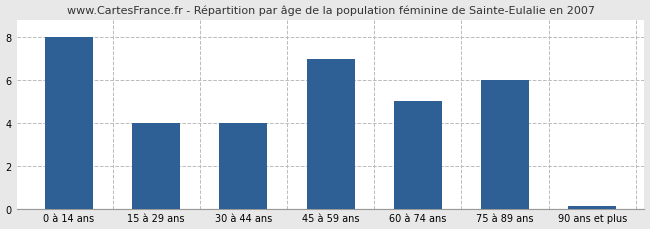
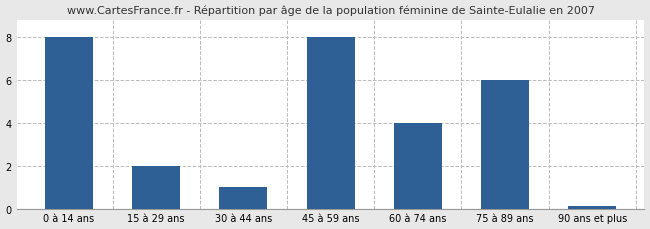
15 à 29 ans: 4.0 -> 2.0
30 à 44 ans: 4.0 -> 1.0
45 à 59 ans: 7.0 -> 8.0
60 à 74 ans: 5.0 -> 4.0
